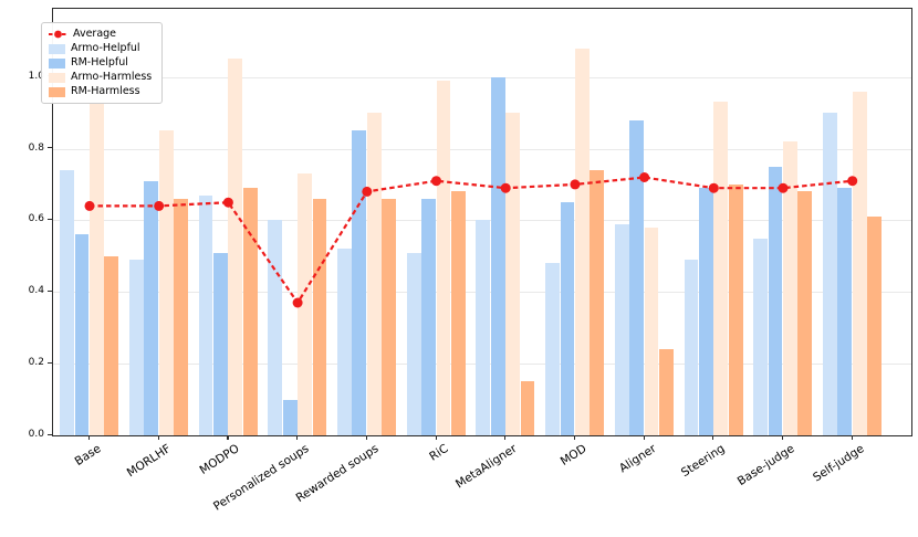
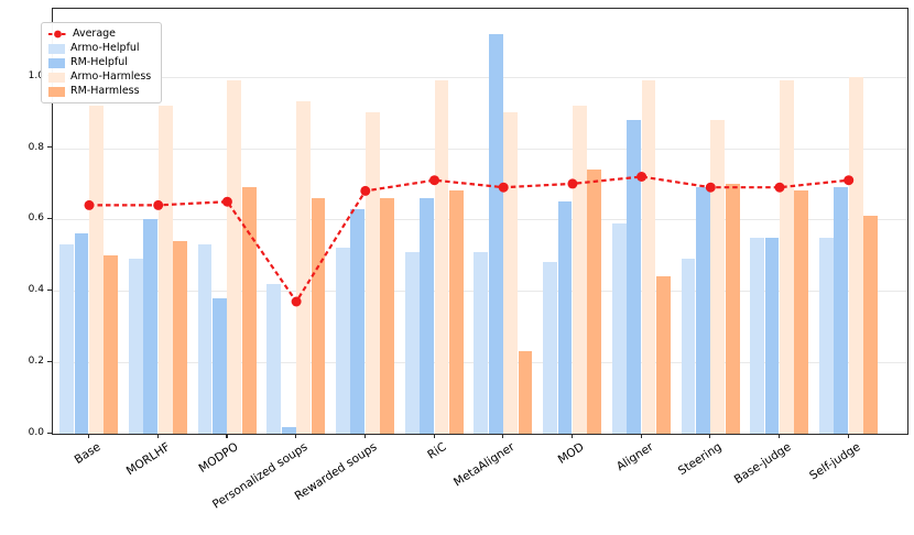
Armo-Helpful/Base: 0.74 -> 0.53
Armo-Harmless/Base: 0.98 -> 0.92
RM-Helpful/MORLHF: 0.71 -> 0.60
Armo-Harmless/MORLHF: 0.85 -> 0.92
RM-Harmless/MORLHF: 0.66 -> 0.54
Armo-Helpful/MODPO: 0.67 -> 0.53
RM-Helpful/MODPO: 0.51 -> 0.38
Armo-Harmless/MODPO: 1.05 -> 0.99
Armo-Helpful/Personalized soups: 0.60 -> 0.42
RM-Helpful/Personalized soups: 0.10 -> 0.02
Armo-Harmless/Personalized soups: 0.73 -> 0.93
RM-Helpful/Rewarded soups: 0.85 -> 0.63
Armo-Helpful/MetaAligner: 0.60 -> 0.51
RM-Helpful/MetaAligner: 1.00 -> 1.12
RM-Harmless/MetaAligner: 0.15 -> 0.23
Armo-Harmless/MOD: 1.08 -> 0.92
Armo-Harmless/Aligner: 0.58 -> 0.99
RM-Harmless/Aligner: 0.24 -> 0.44
Armo-Harmless/Steering: 0.93 -> 0.88
RM-Helpful/Base-judge: 0.75 -> 0.55
Armo-Harmless/Base-judge: 0.82 -> 0.99
Armo-Helpful/Self-judge: 0.90 -> 0.55
Armo-Harmless/Self-judge: 0.96 -> 1.00
